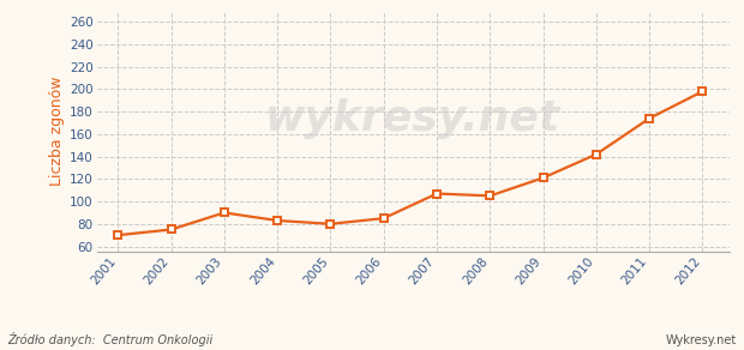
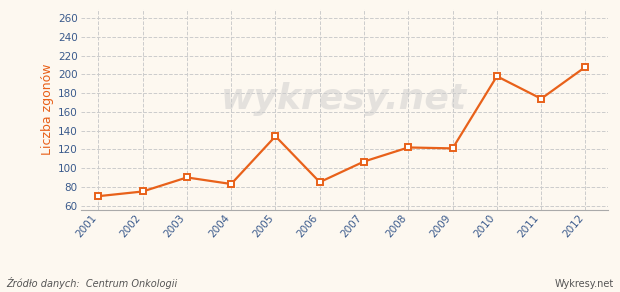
2005: 80 -> 134
2008: 105 -> 122
2010: 142 -> 198
2012: 198 -> 208
